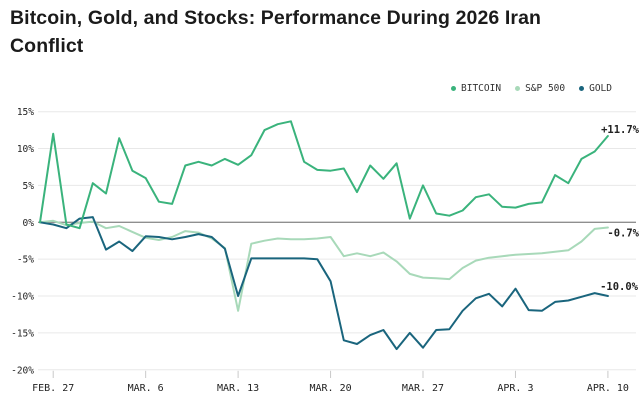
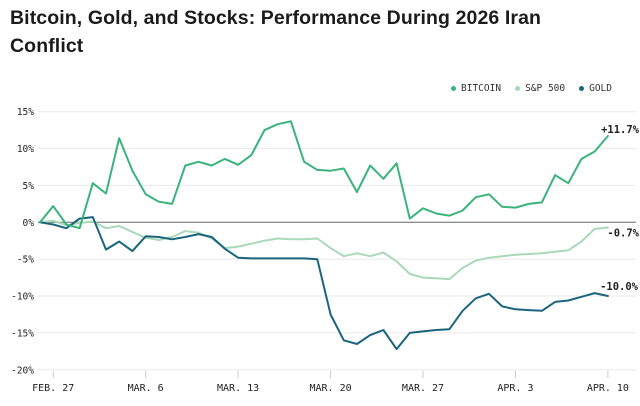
BITCOIN/FEB. 27: 12% -> 2%
BITCOIN/MAR. 6: 6% -> 4%
S&P 500/MAR. 13: -12% -> -3%
GOLD/MAR. 13: -10% -> -5%
S&P 500/MAR. 20: -2% -> -4%
GOLD/MAR. 20: -8% -> -12%
BITCOIN/MAR. 27: 5% -> 2%
GOLD/MAR. 27: -17% -> -15%
GOLD/APR. 3: -9% -> -12%
